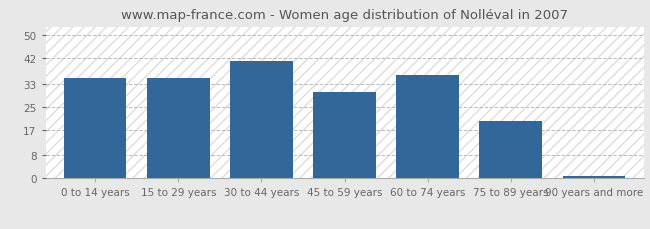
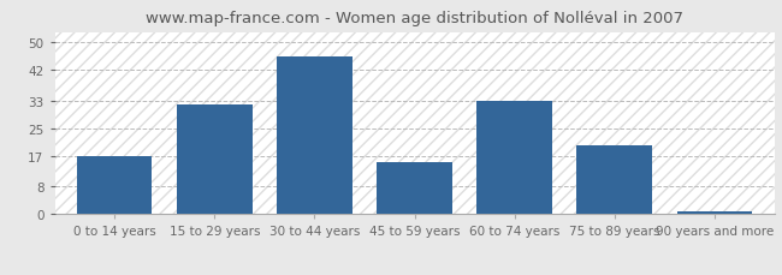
0 to 14 years: 35 -> 17
15 to 29 years: 35 -> 32
30 to 44 years: 41 -> 46
45 to 59 years: 30 -> 15
60 to 74 years: 36 -> 33
